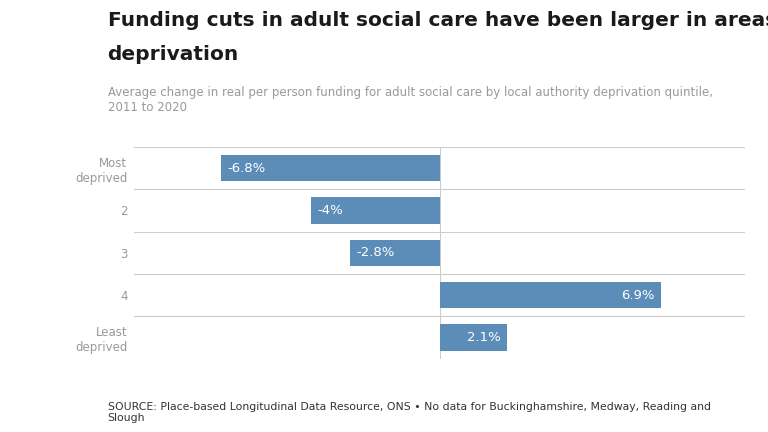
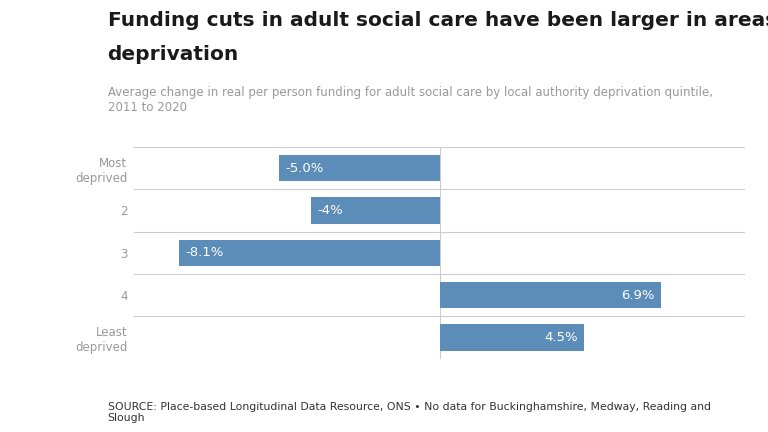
Most deprived: -6.8% -> -5.0%
3: -2.8% -> -8.1%
Least deprived: 2.1% -> 4.5%
